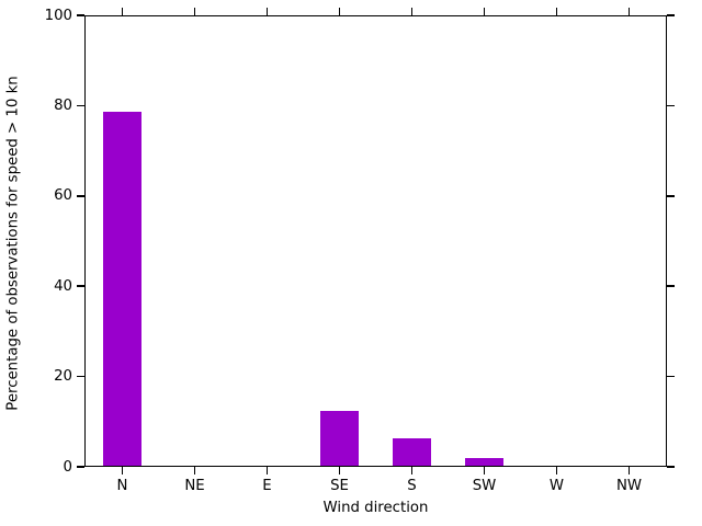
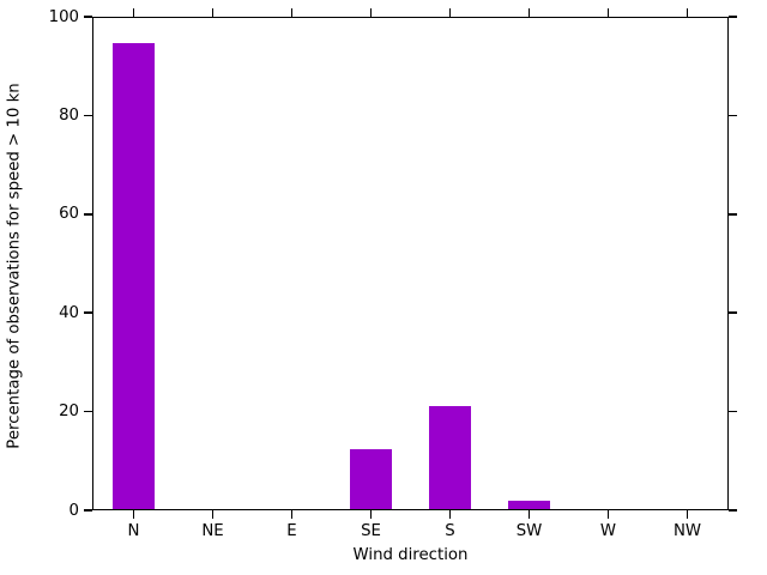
N: 79 -> 95
S: 6 -> 21
